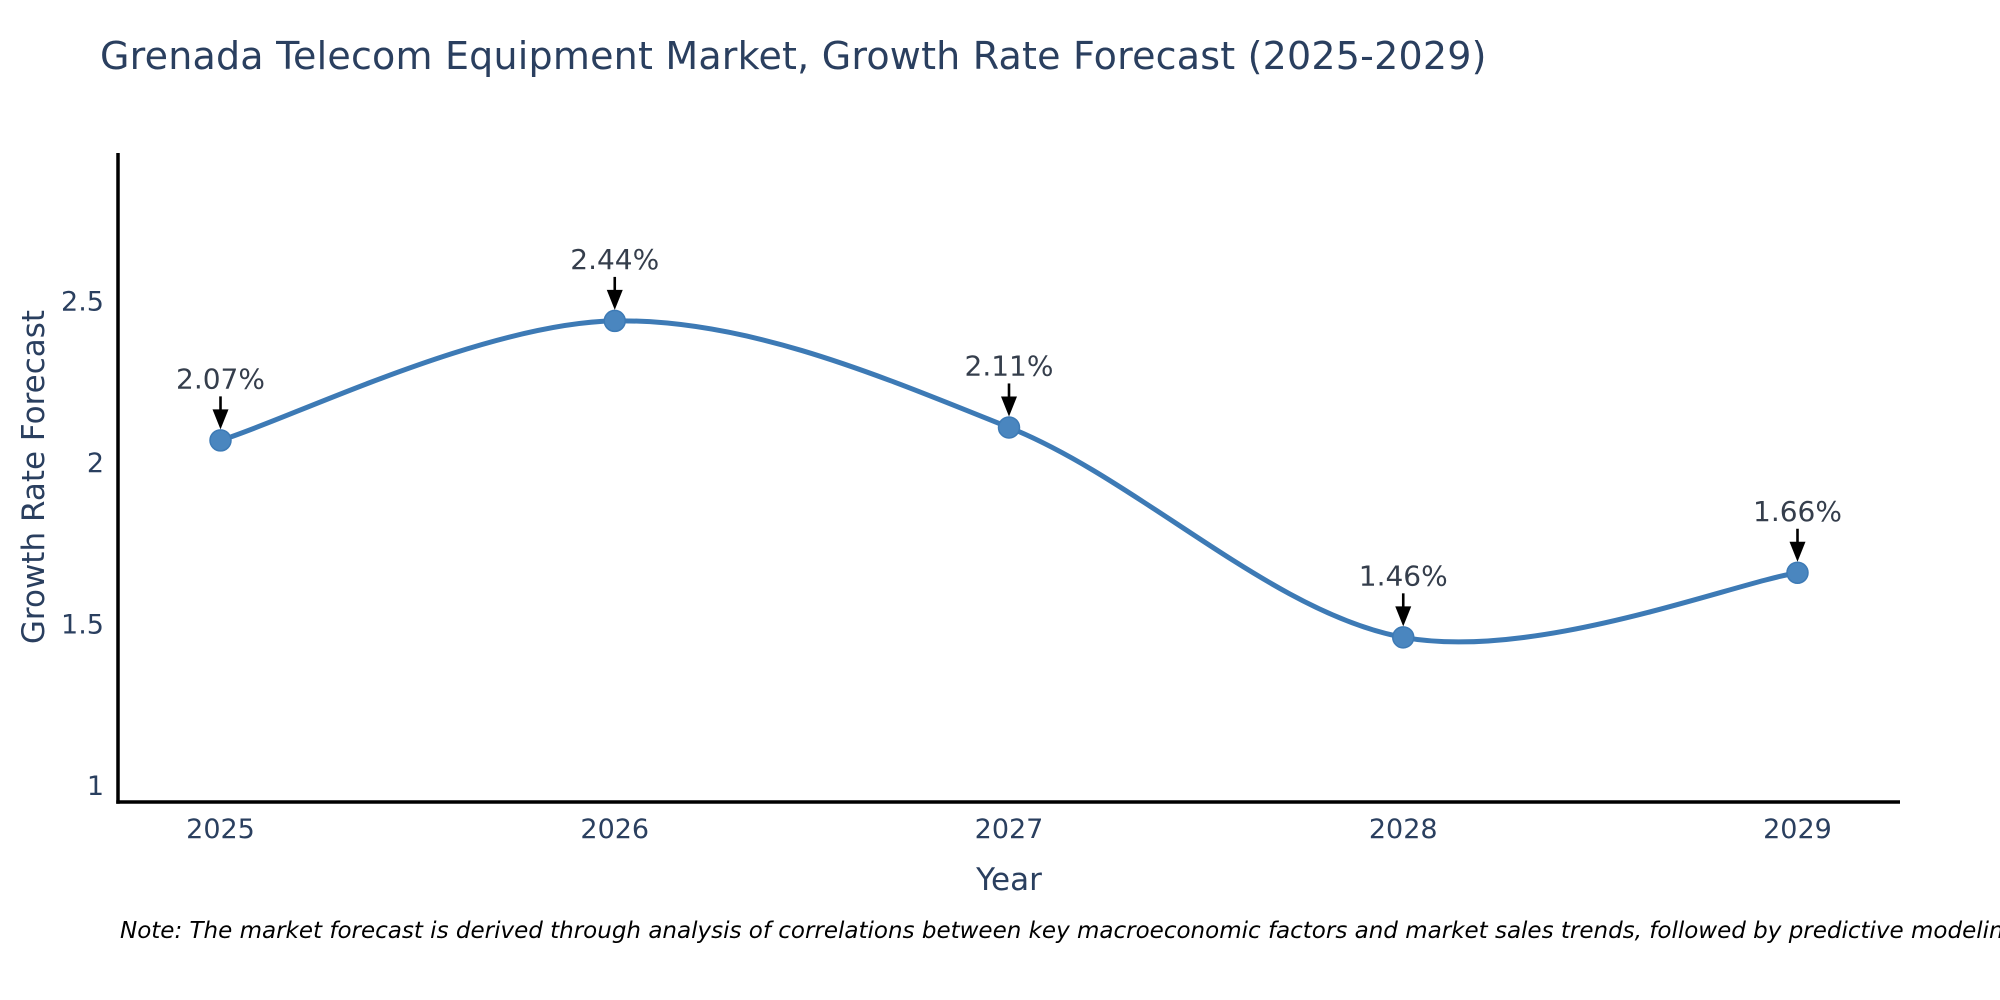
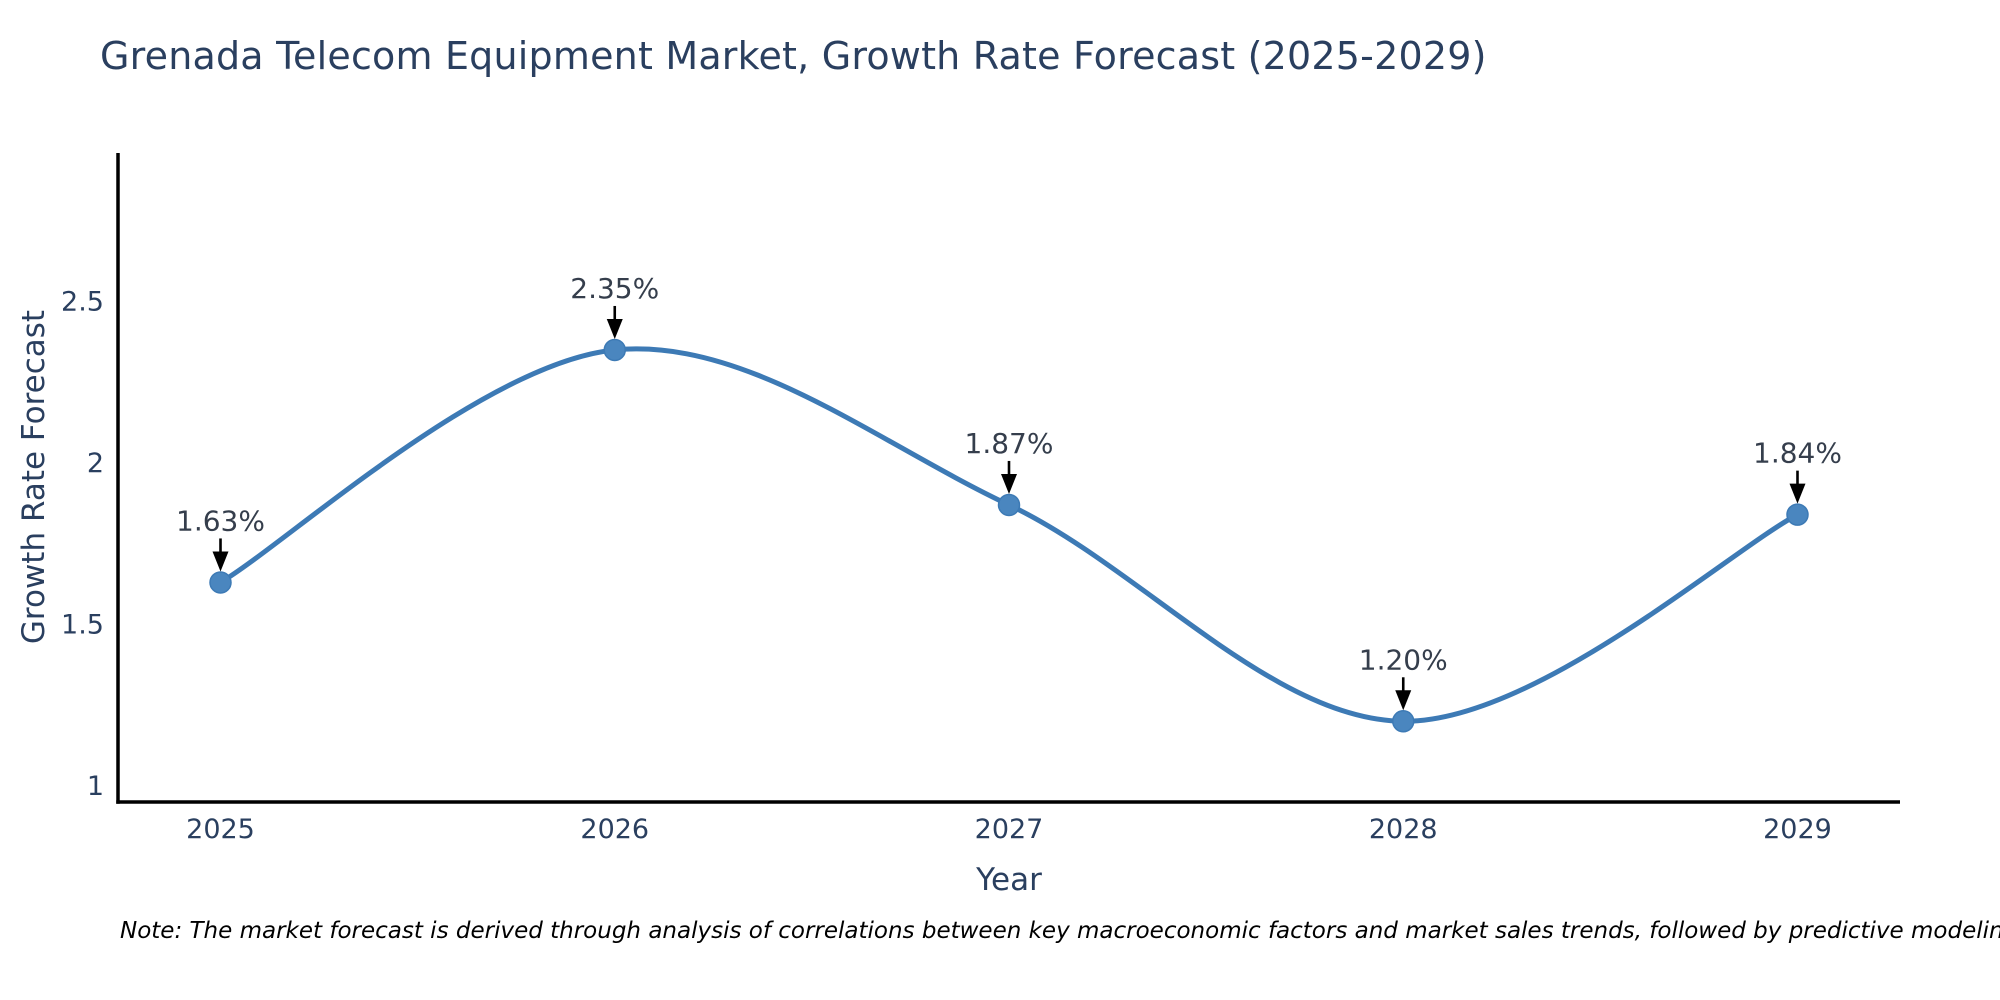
2025: 2.07% -> 1.63%
2026: 2.44% -> 2.35%
2027: 2.11% -> 1.87%
2028: 1.46% -> 1.20%
2029: 1.66% -> 1.84%
